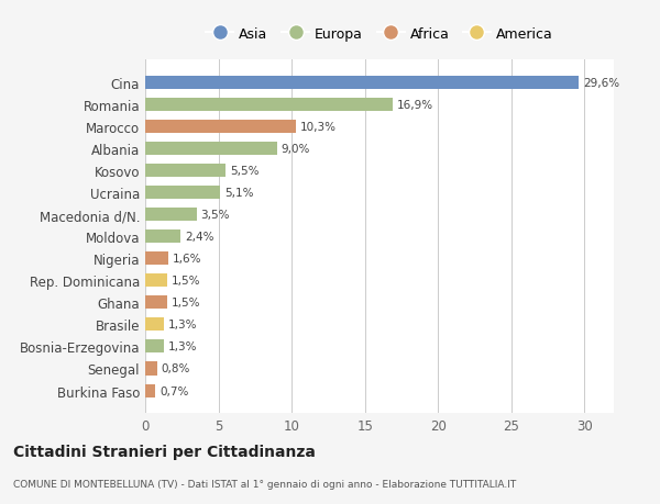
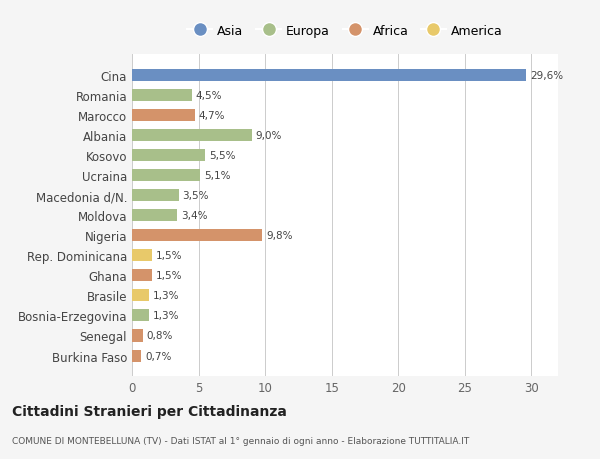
Romania: 16,9% -> 4,5%
Marocco: 10,3% -> 4,7%
Moldova: 2,4% -> 3,4%
Nigeria: 1,6% -> 9,8%
